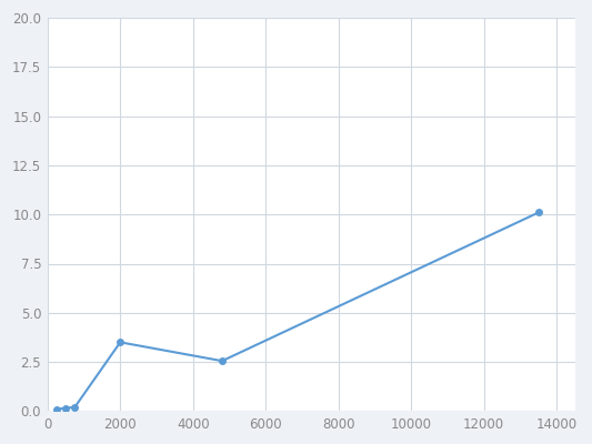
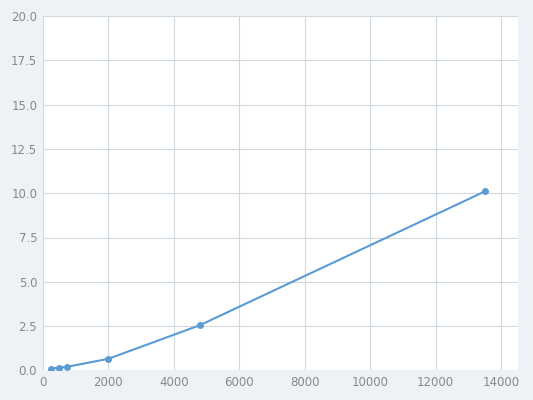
2000: 3.5 -> 0.7
